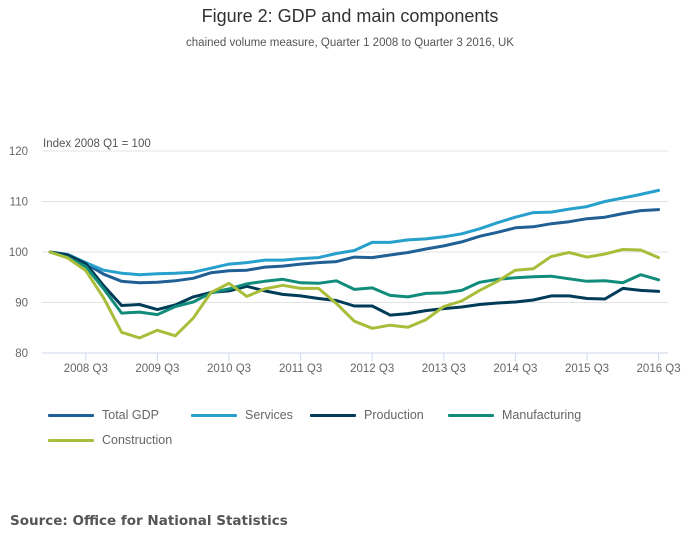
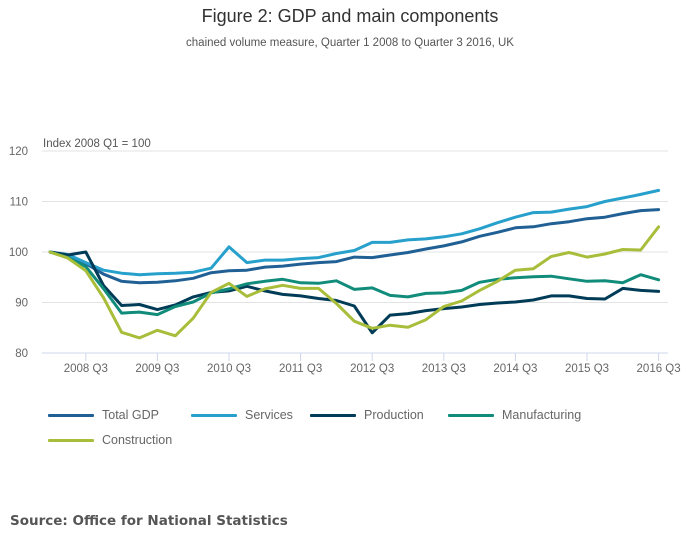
Production/2008 Q3: 98 -> 100
Services/2010 Q3: 98 -> 101
Production/2012 Q3: 89 -> 84
Construction/2016 Q3: 99 -> 105
